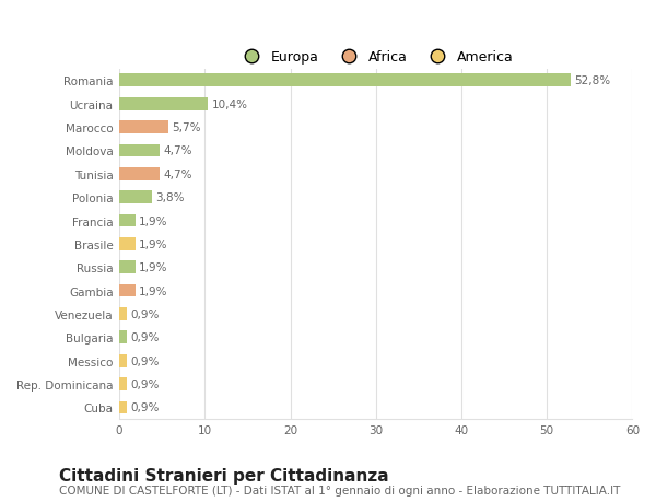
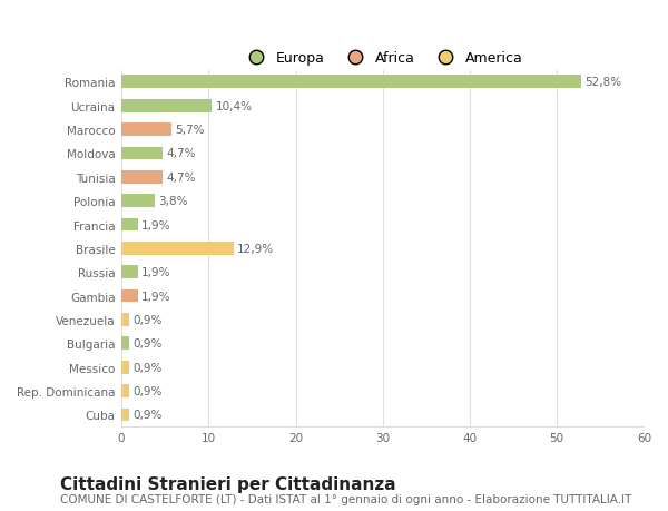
Brasile: 1,9% -> 12,9%
